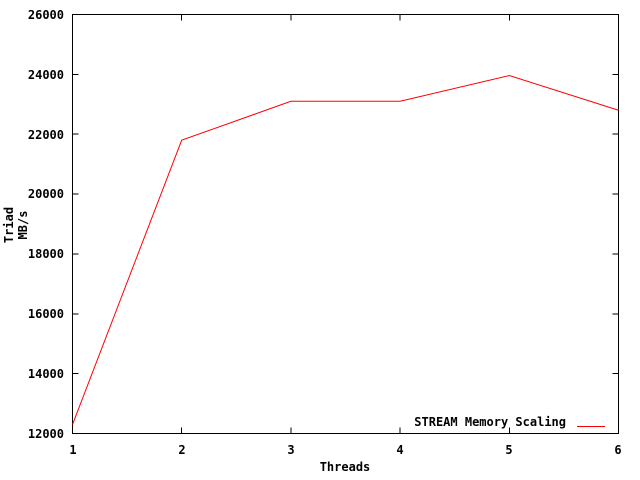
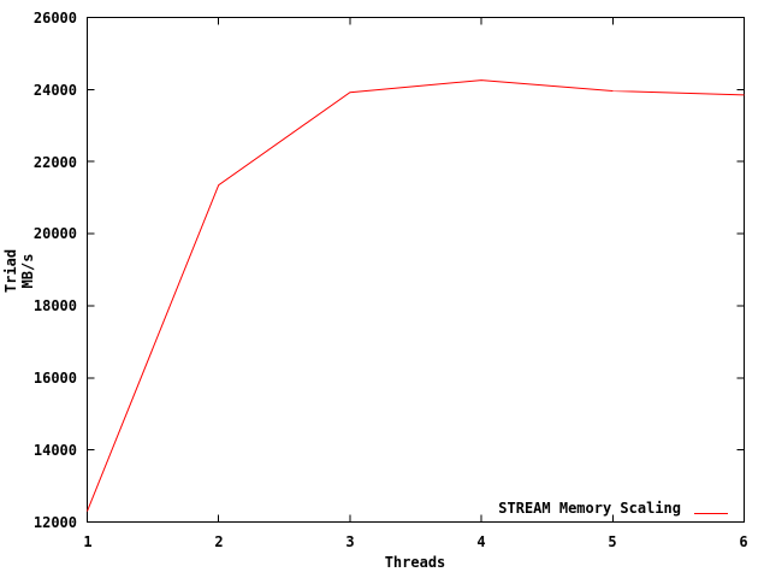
2: 21800 -> 21400
3: 23100 -> 23900
4: 23100 -> 24300
6: 22800 -> 23800
